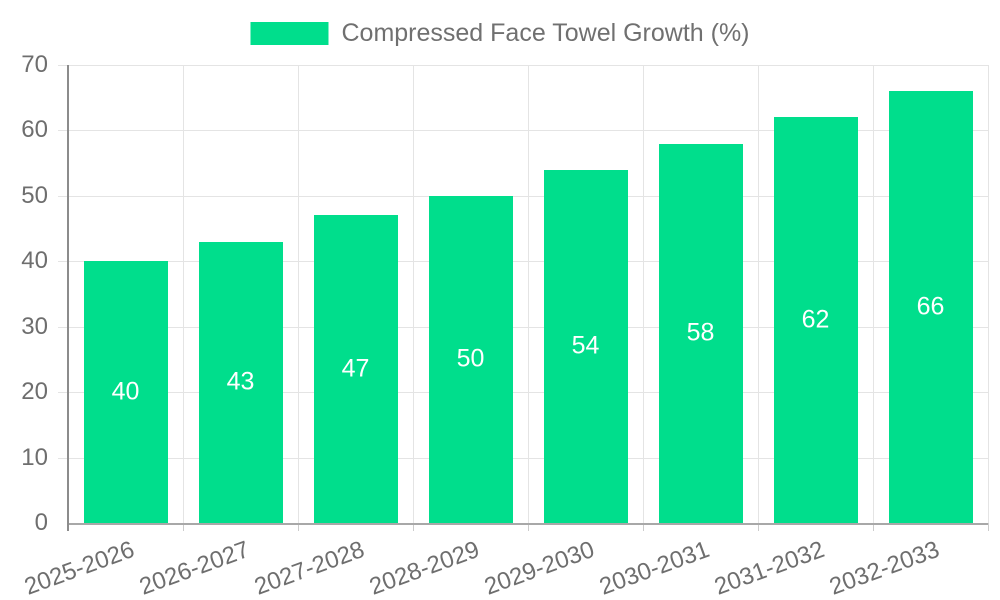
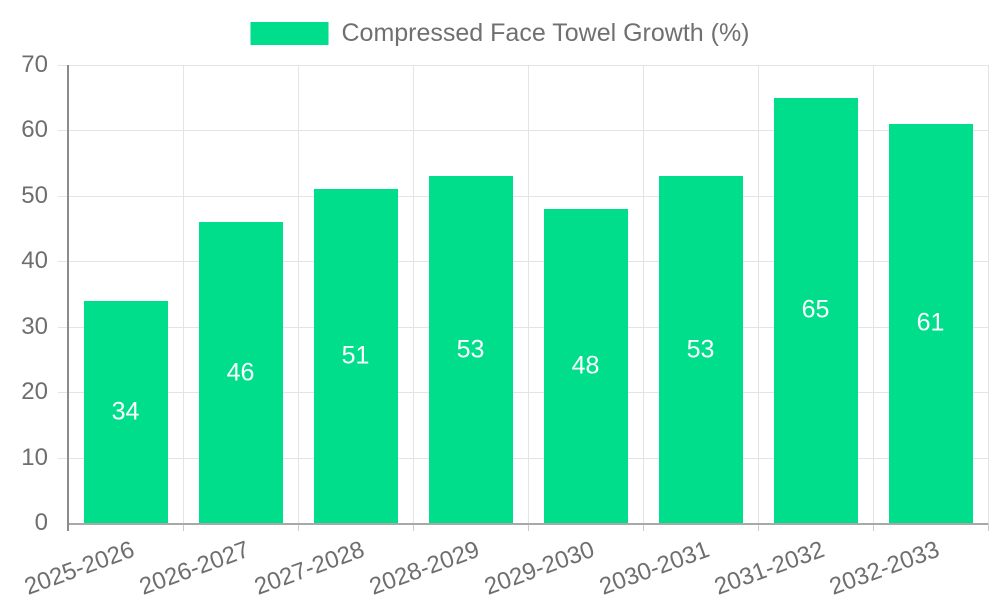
2025-2026: 40 -> 34
2026-2027: 43 -> 46
2027-2028: 47 -> 51
2028-2029: 50 -> 53
2029-2030: 54 -> 48
2030-2031: 58 -> 53
2031-2032: 62 -> 65
2032-2033: 66 -> 61
